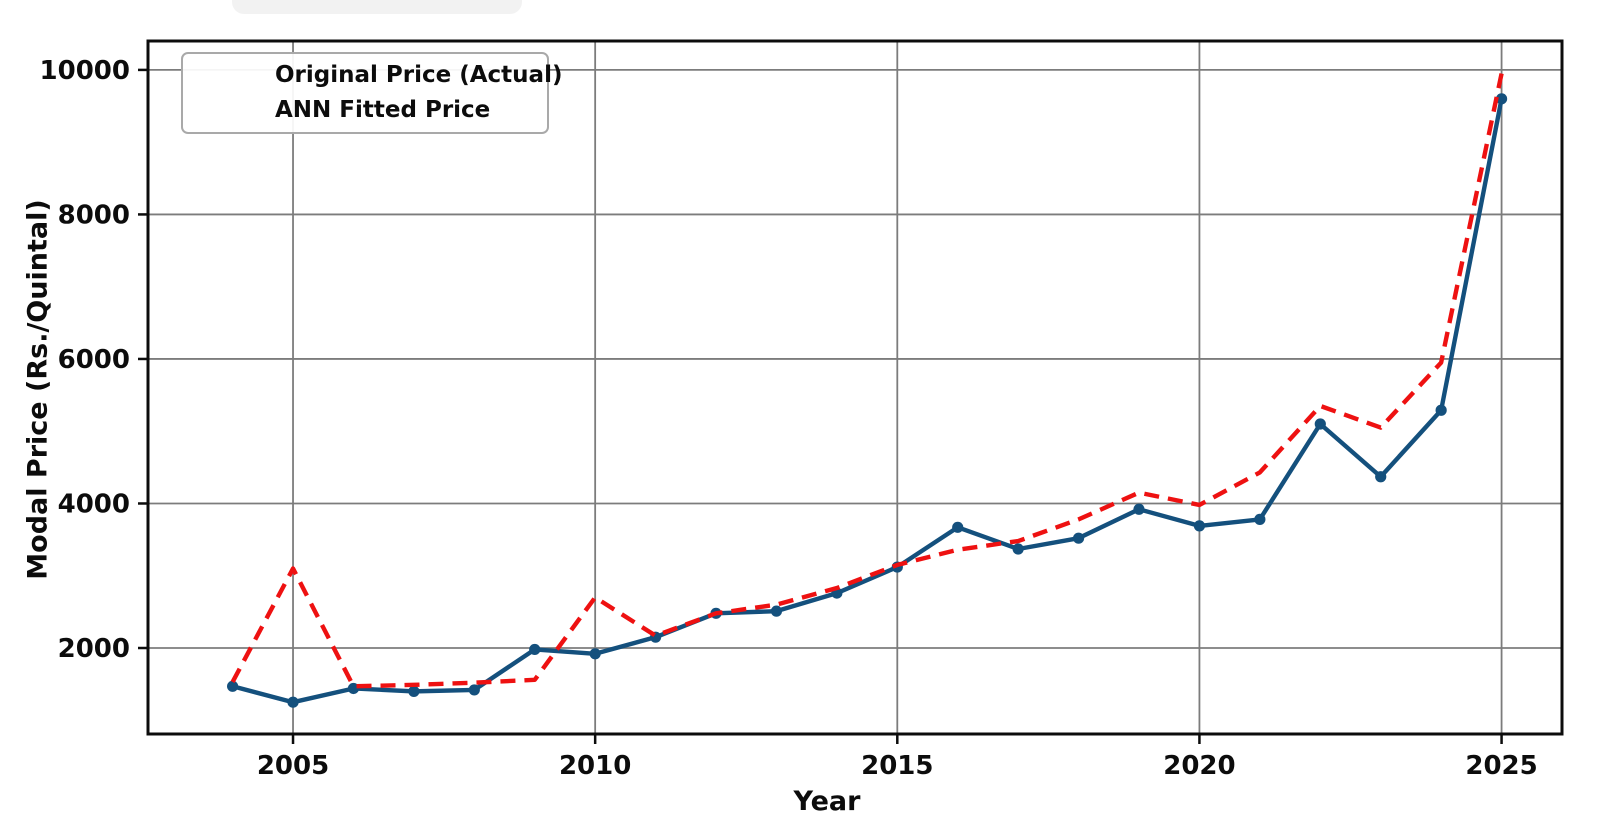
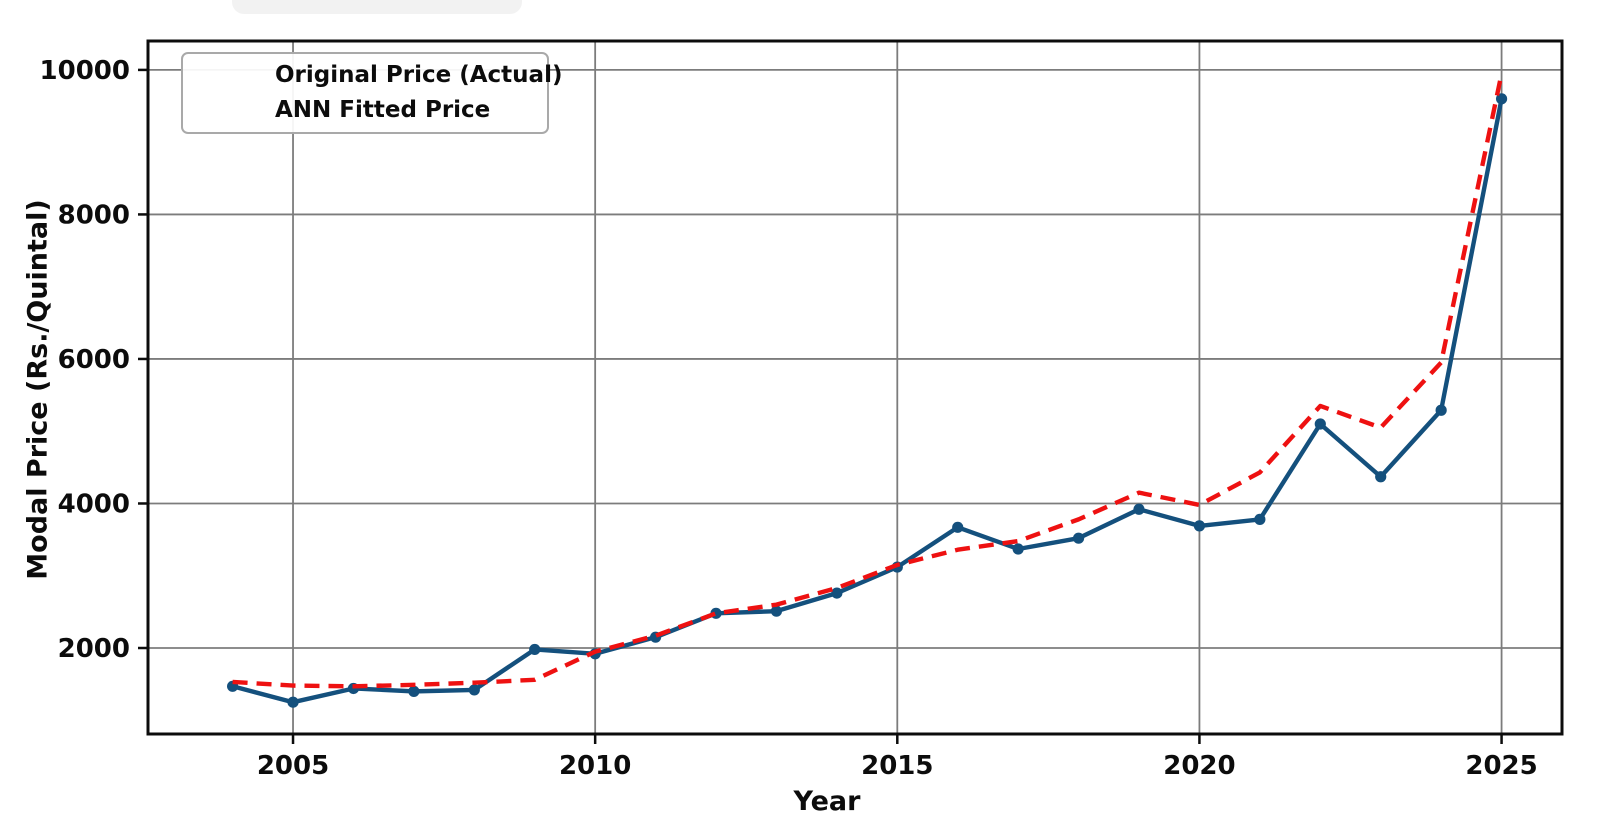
ANN Fitted Price/2005: 3100 -> 1500
ANN Fitted Price/2010: 2700 -> 2000
